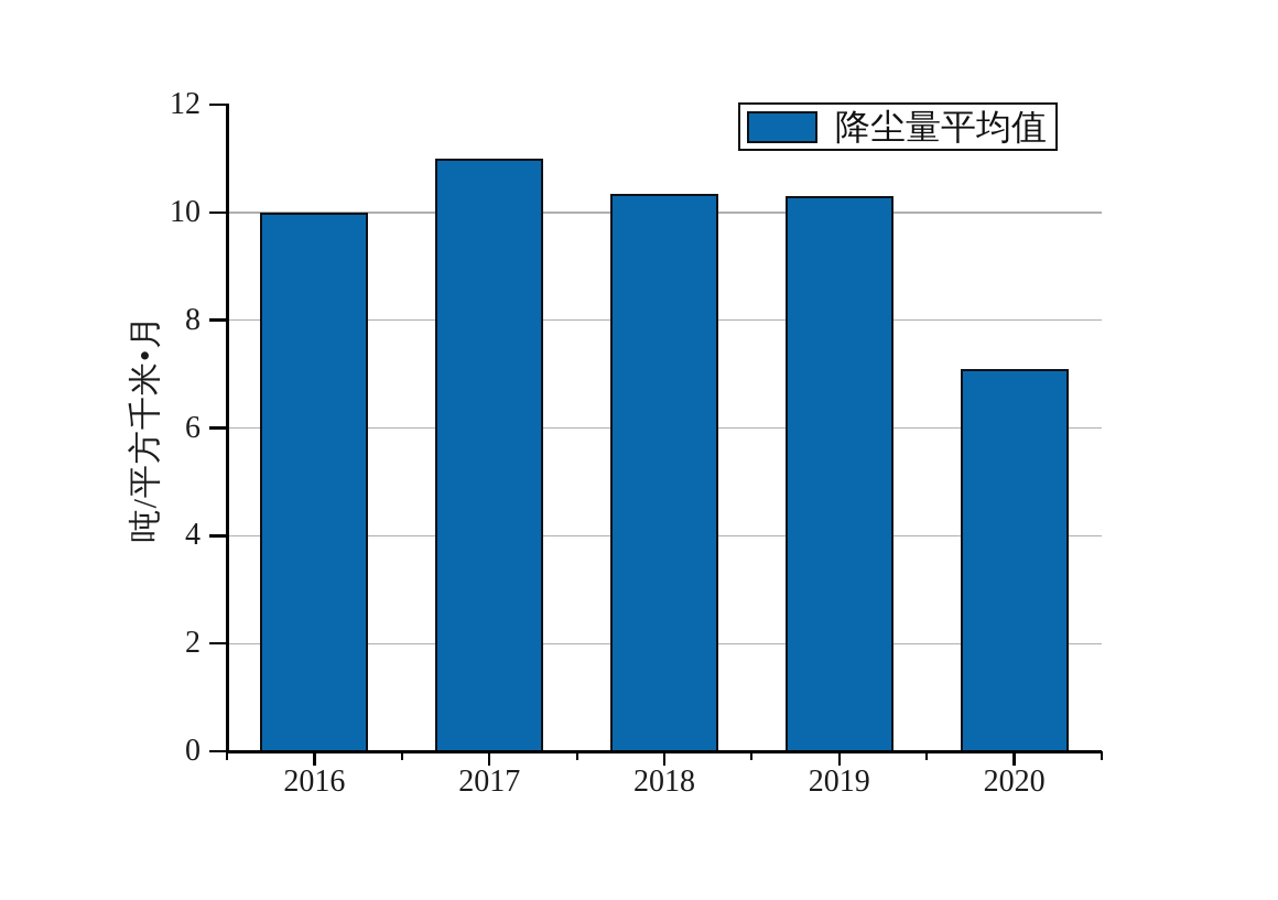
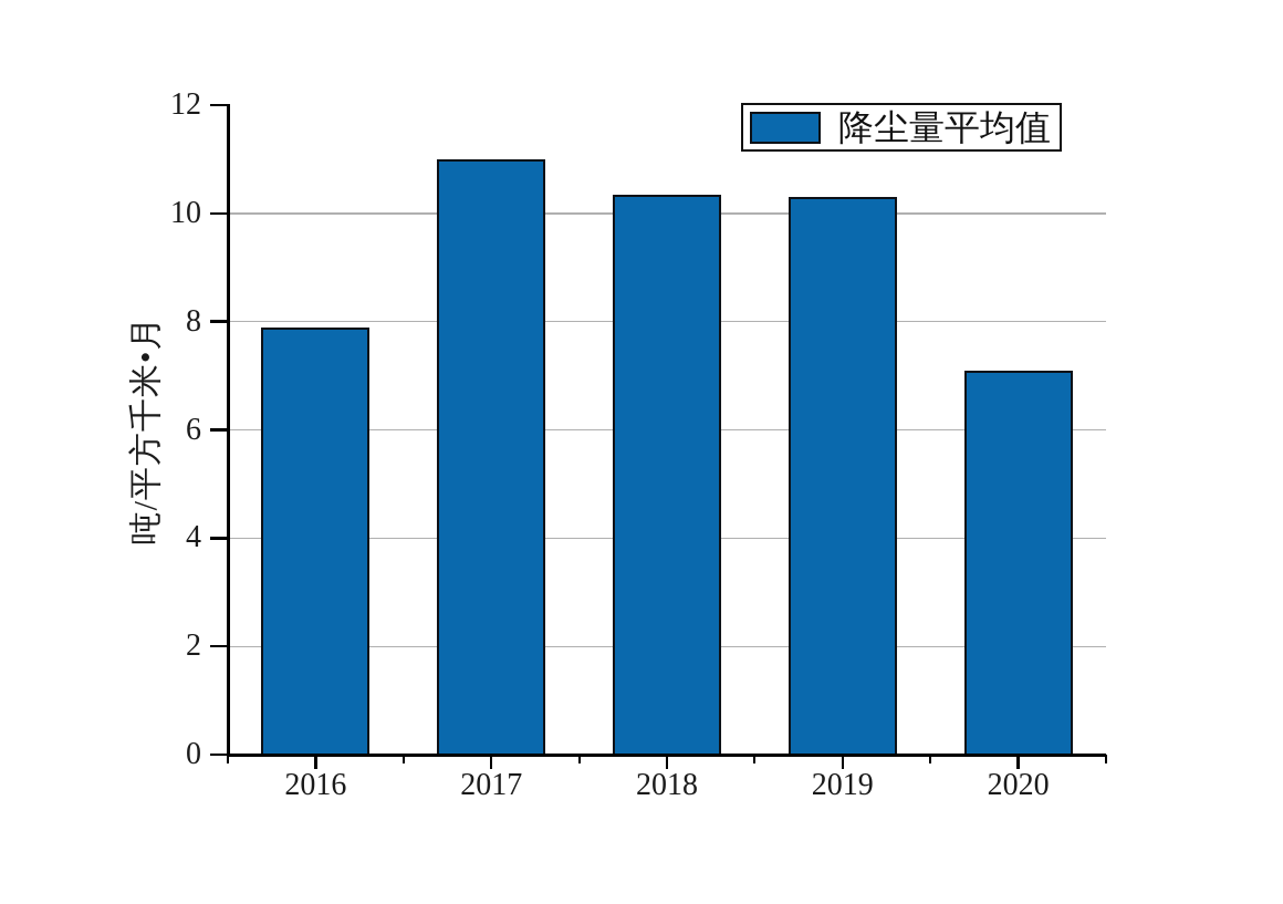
2016: 10.0 -> 7.9
